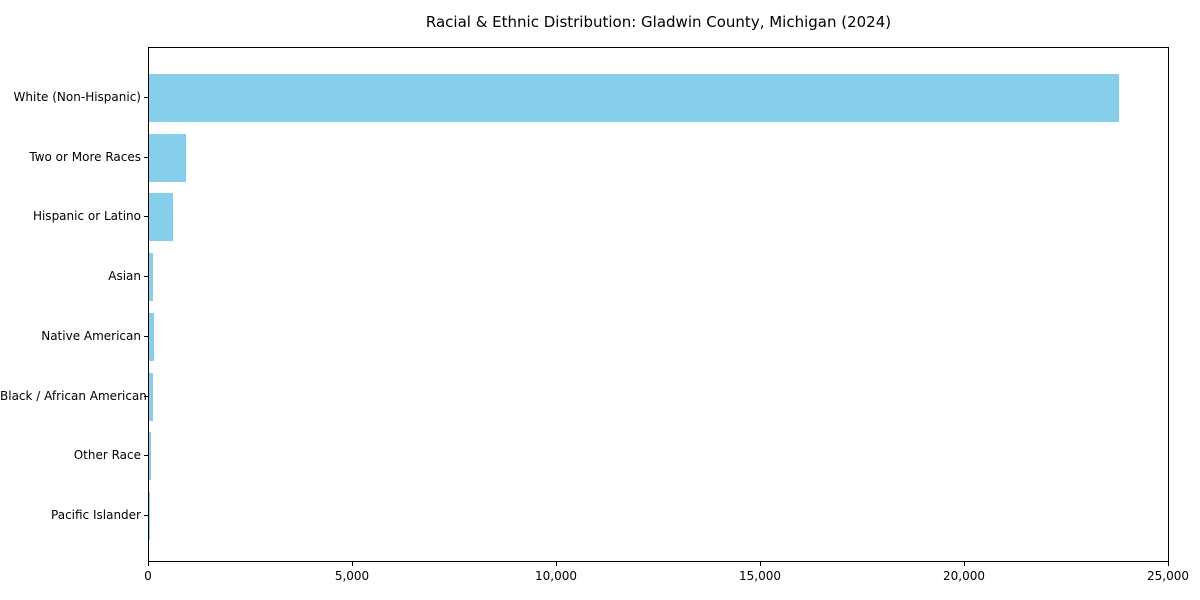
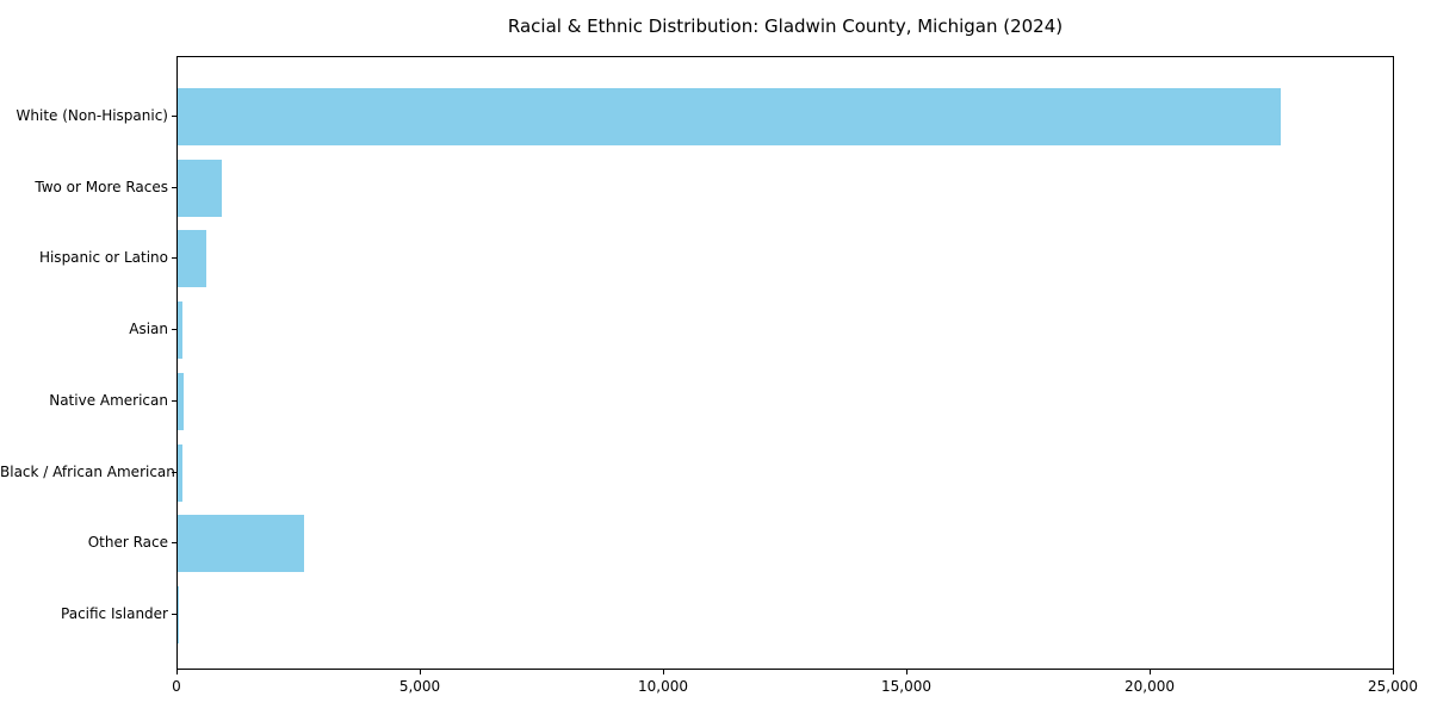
White (Non-Hispanic): 23800 -> 22700
Other Race: 100 -> 2600
